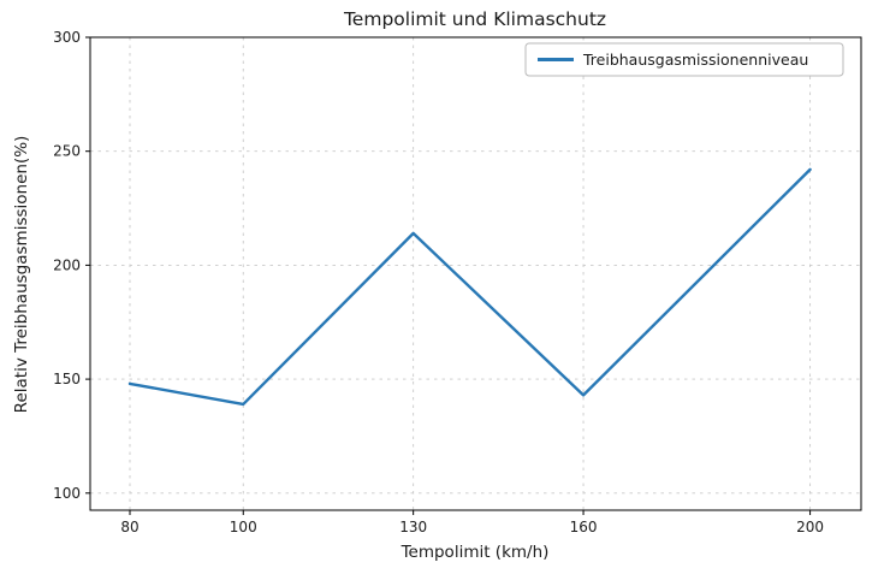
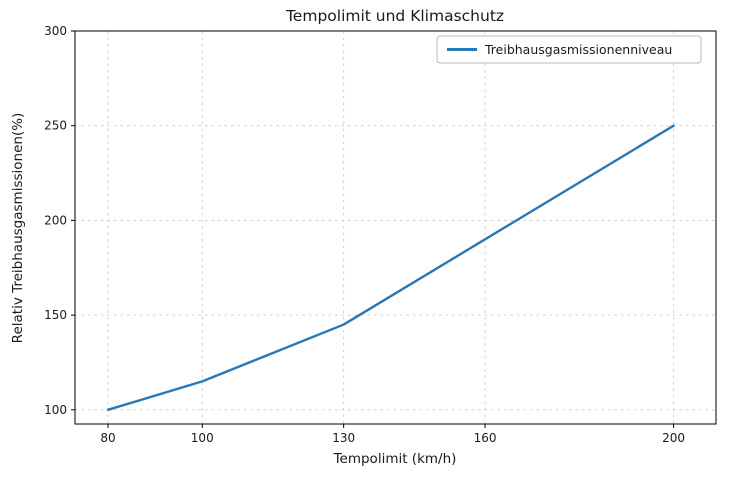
80: 148 -> 100
100: 139 -> 115
130: 214 -> 145
160: 143 -> 190
200: 242 -> 250
